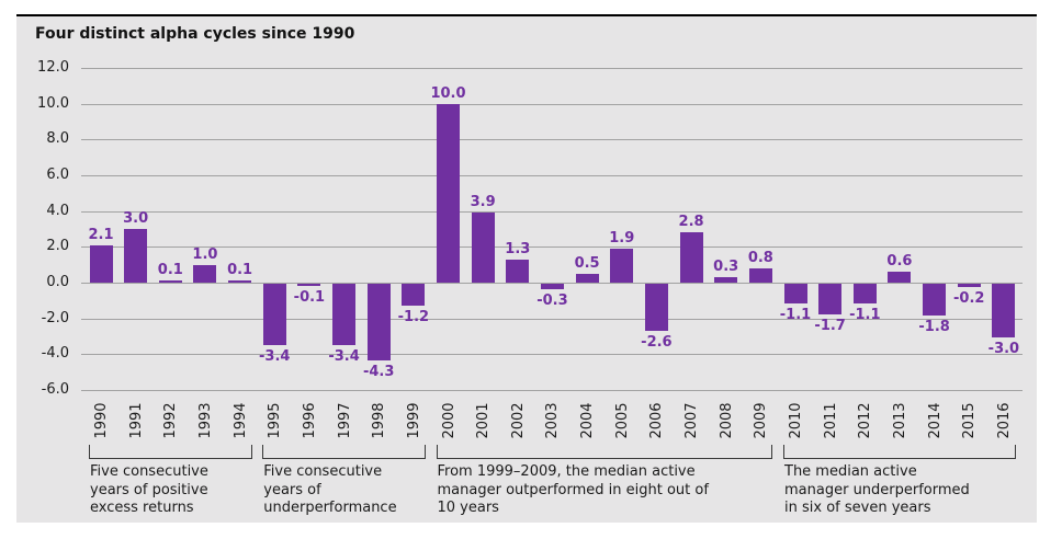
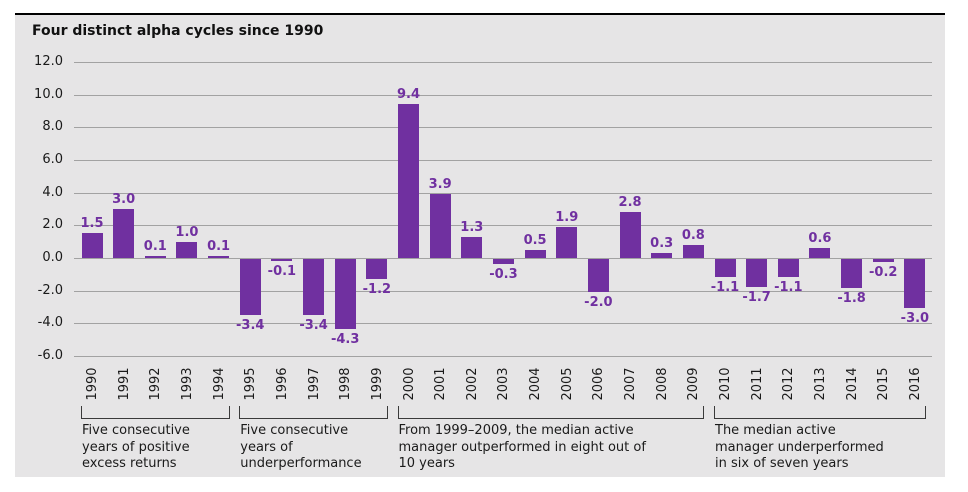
1990: 2.1 -> 1.5
2000: 10.0 -> 9.4
2006: -2.6 -> -2.0
